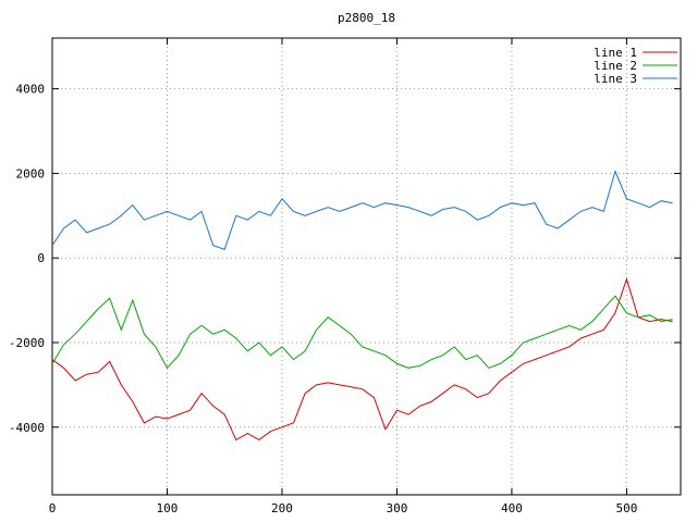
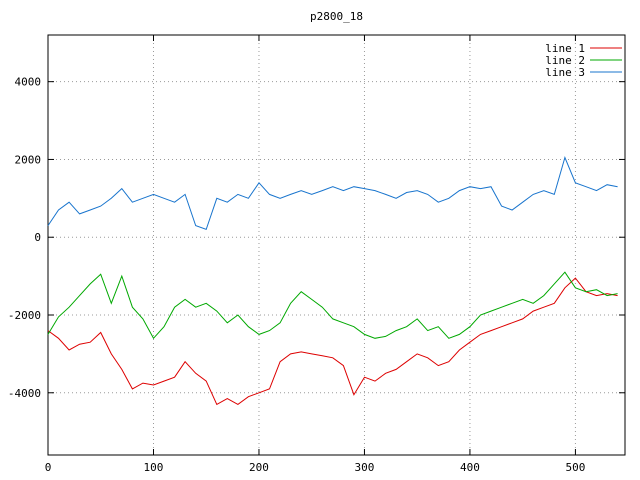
line 2/200: -2100 -> -2500
line 1/500: -500 -> -1000
